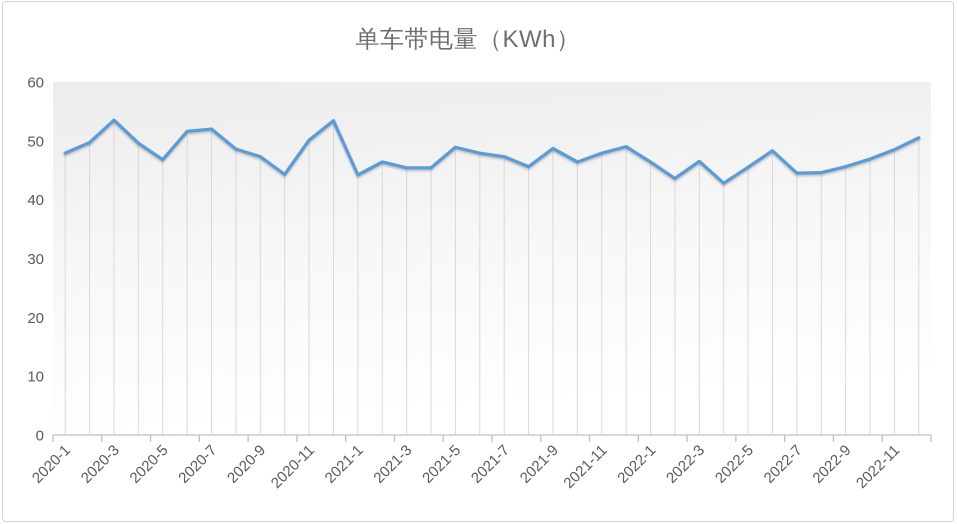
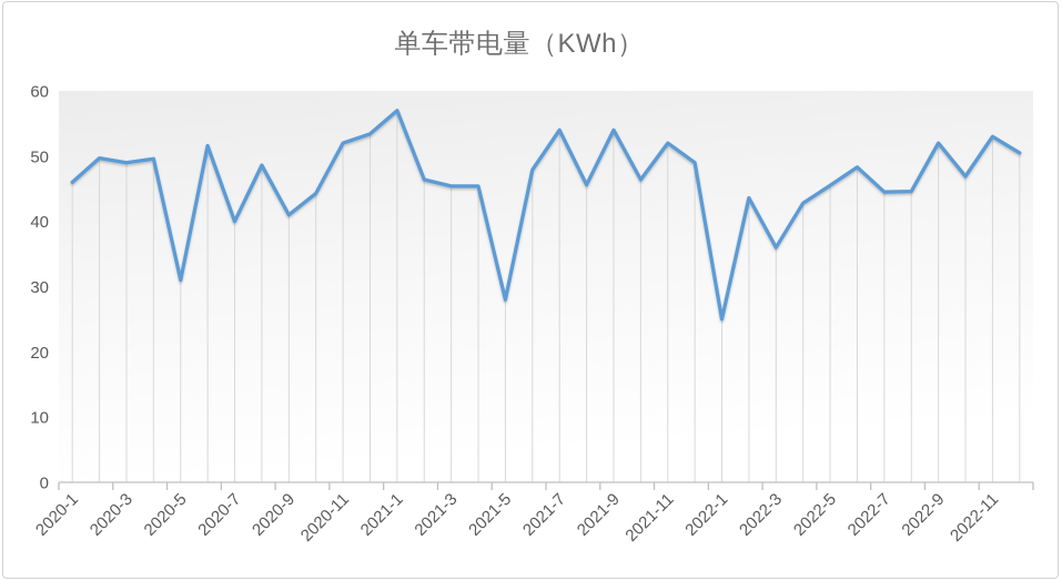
2020-1: 48 -> 46
2020-3: 54 -> 49
2020-5: 47 -> 31
2020-7: 52 -> 40
2020-9: 47 -> 41
2020-11: 50 -> 52
2021-1: 44 -> 57
2021-5: 49 -> 28
2021-7: 47 -> 54
2021-9: 49 -> 54
2021-11: 48 -> 52
2022-1: 46 -> 25
2022-3: 46 -> 36
2022-9: 46 -> 52
2022-11: 48 -> 53
